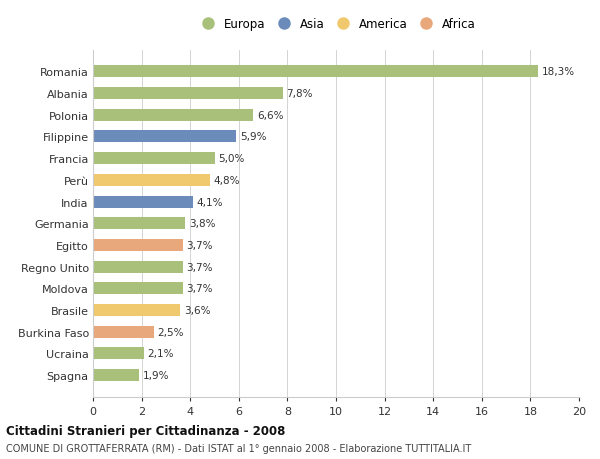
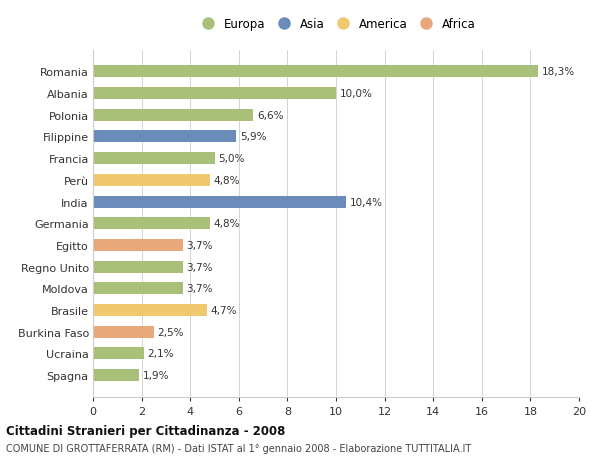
Albania: 7,8% -> 10,0%
India: 4,1% -> 10,4%
Germania: 3,8% -> 4,8%
Brasile: 3,6% -> 4,7%
